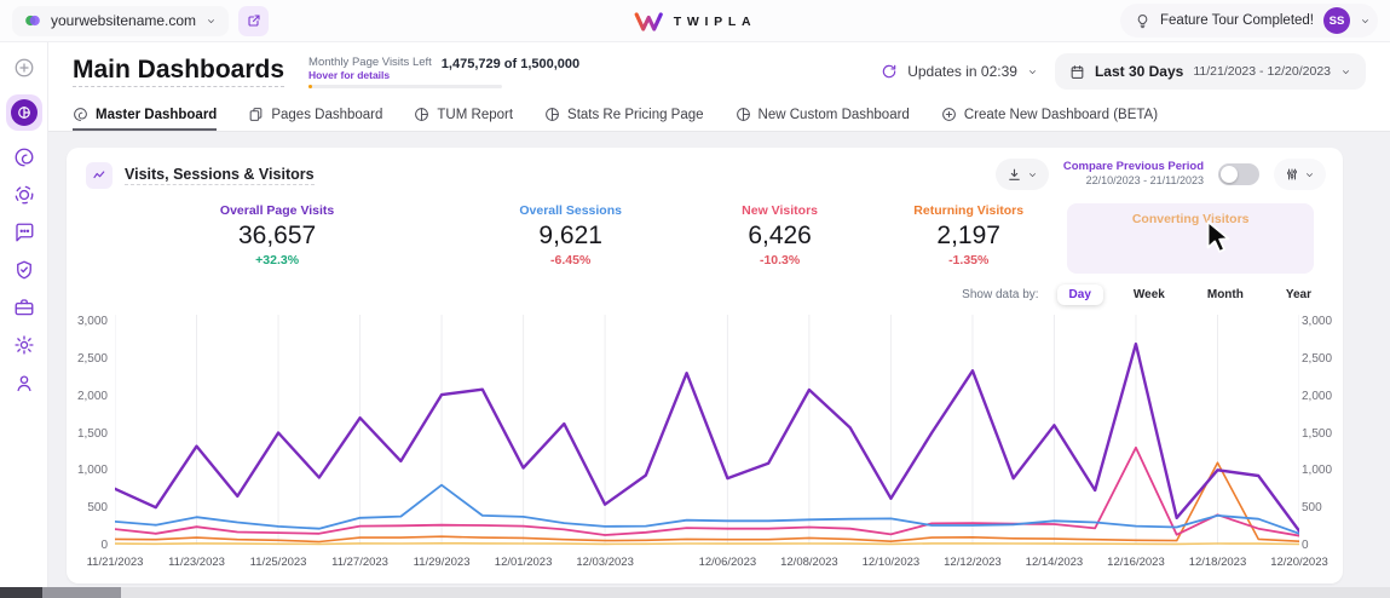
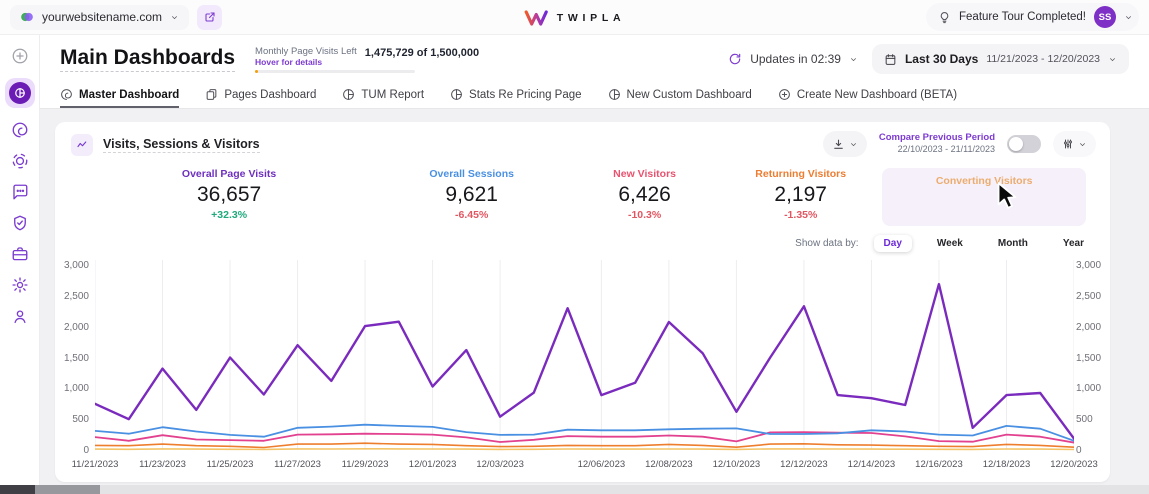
Overall Sessions/11/29/2023: 800 -> 400
Overall Page Visits/12/14/2023: 1600 -> 800
New Visitors/12/16/2023: 1300 -> 100
Returning Visitors/12/18/2023: 1100 -> 100
New Visitors/12/18/2023: 400 -> 200
Overall Page Visits/12/18/2023: 1000 -> 900
